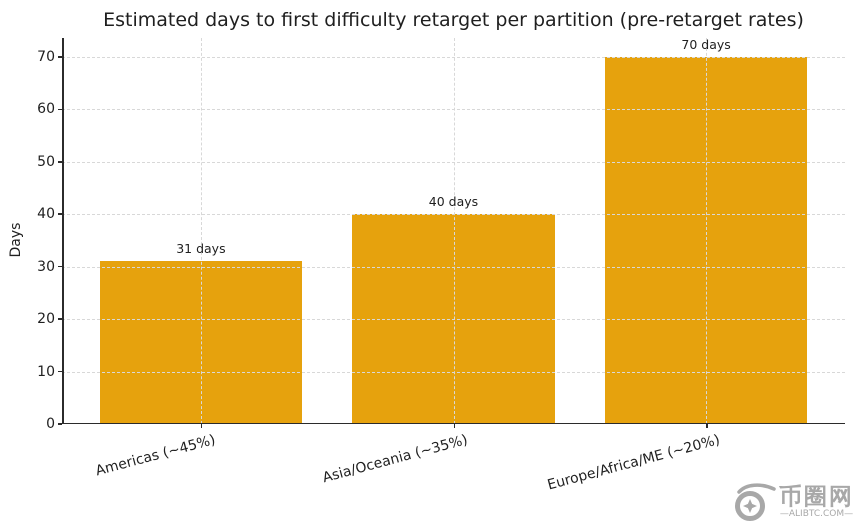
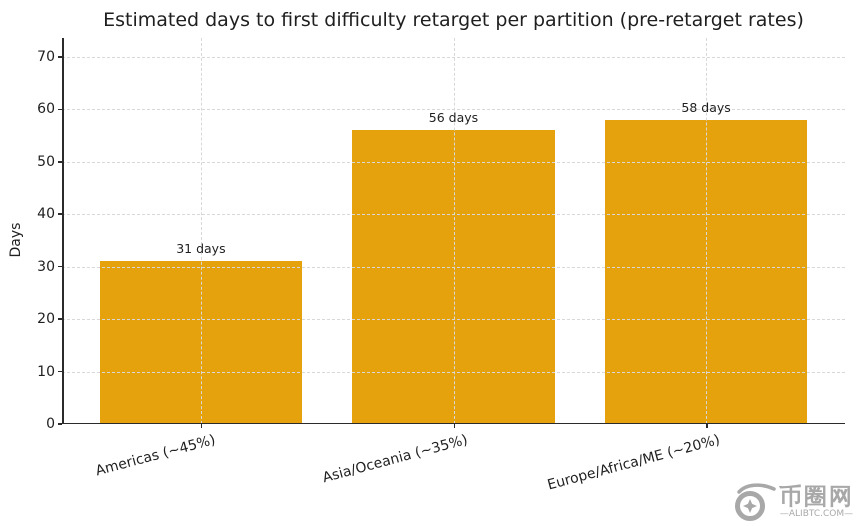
Asia/Oceania (~35%): 40 -> 56
Europe/Africa/ME (~20%): 70 -> 58
